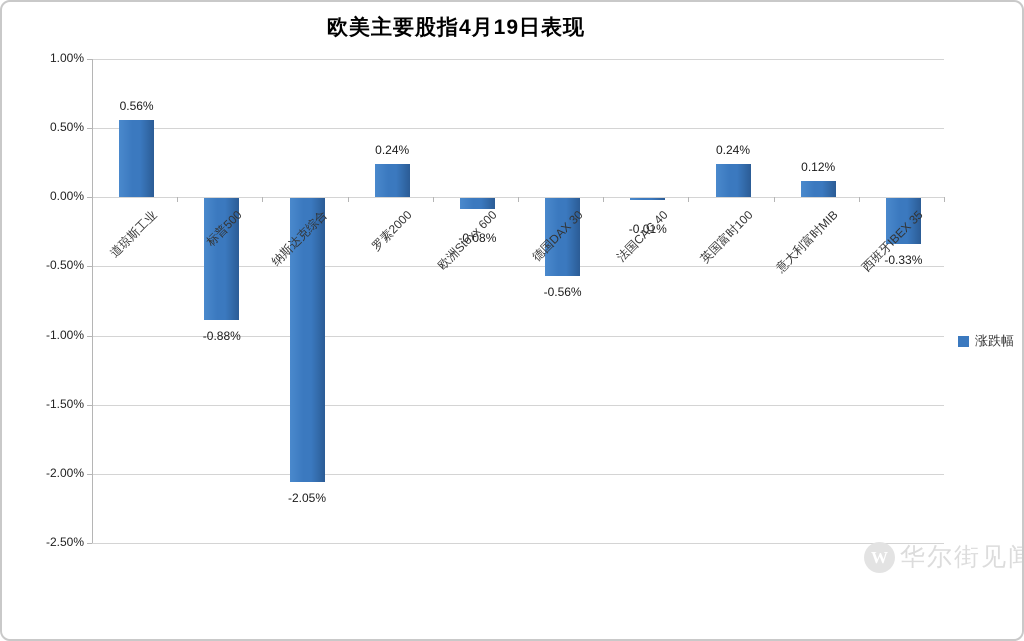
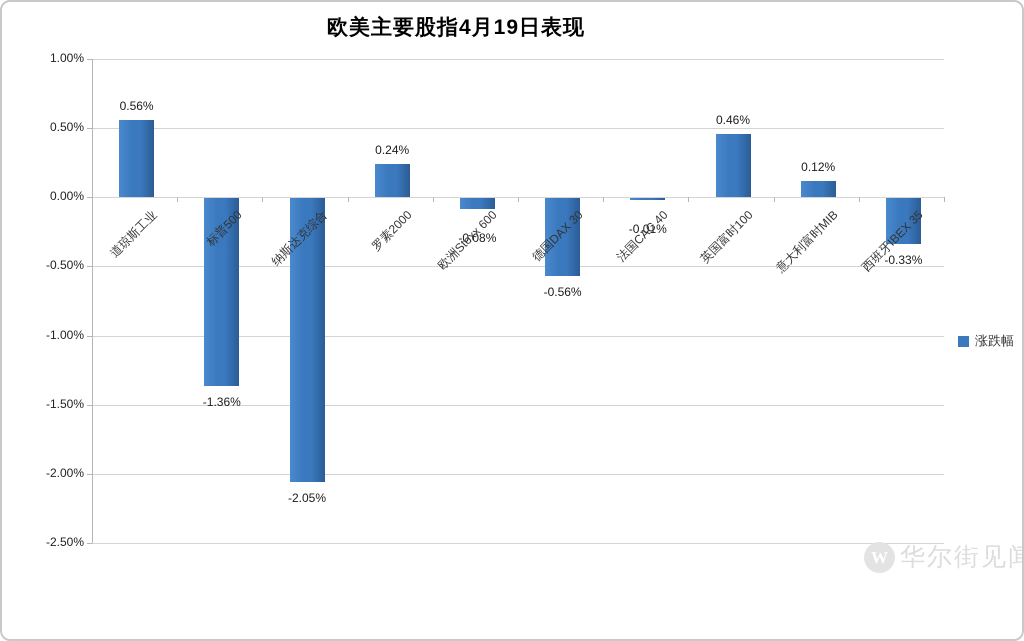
标普500: -0.88% -> -1.36%
英国富时100: 0.24% -> 0.46%
